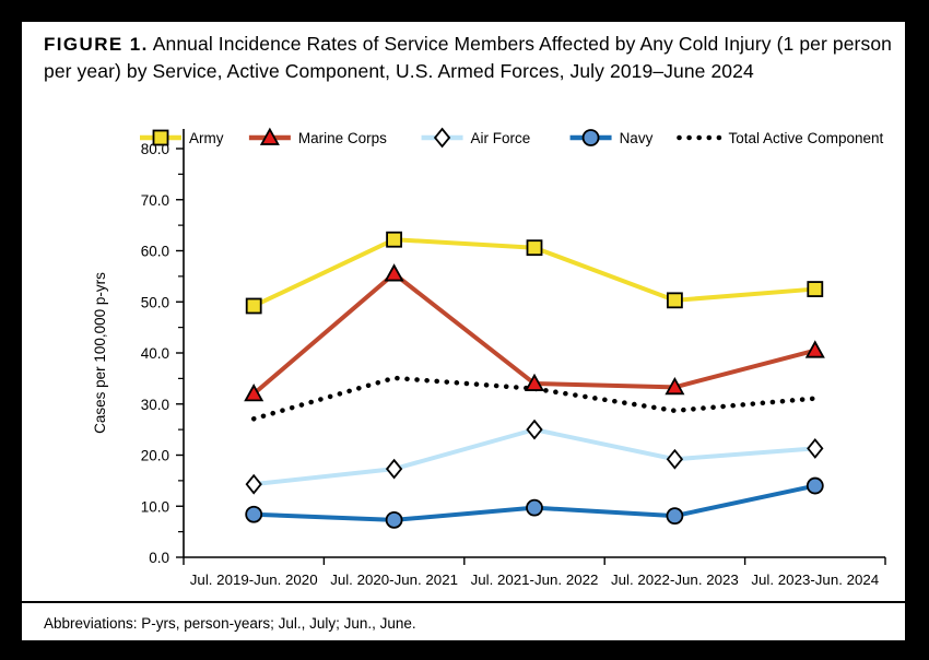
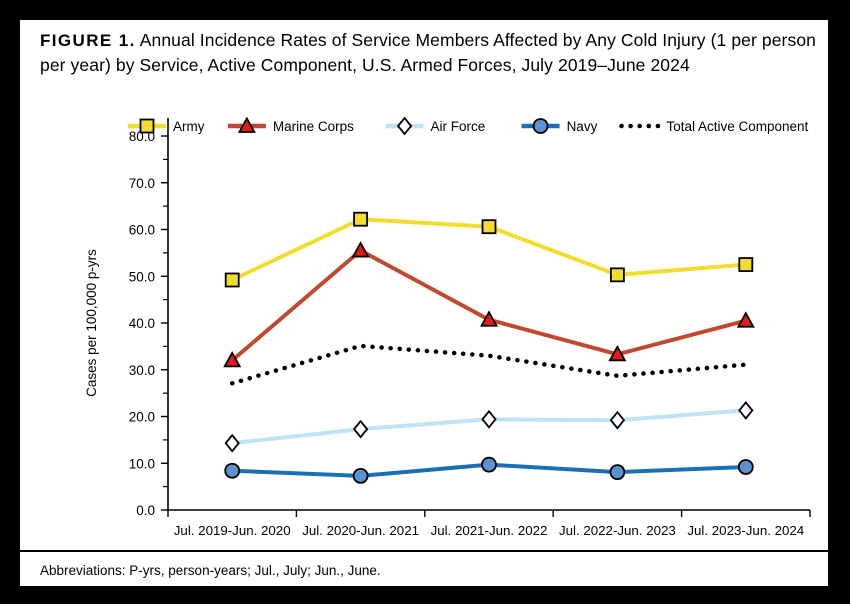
Marine Corps/Jul. 2021-Jun. 2022: 34 -> 41
Air Force/Jul. 2021-Jun. 2022: 25 -> 19
Navy/Jul. 2023-Jun. 2024: 14 -> 9
